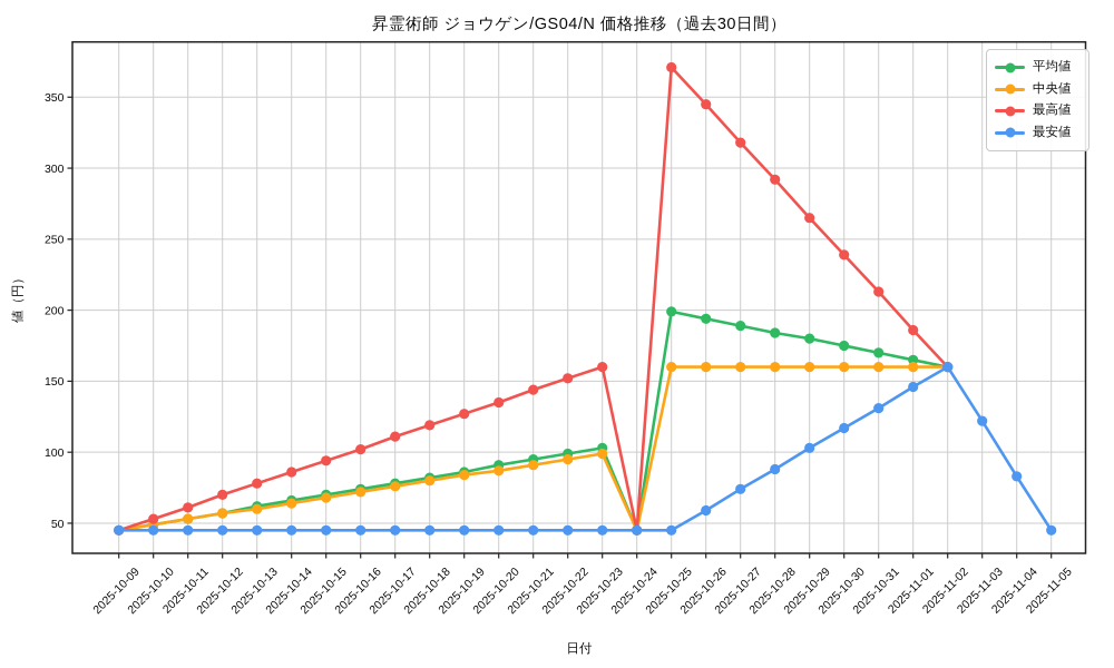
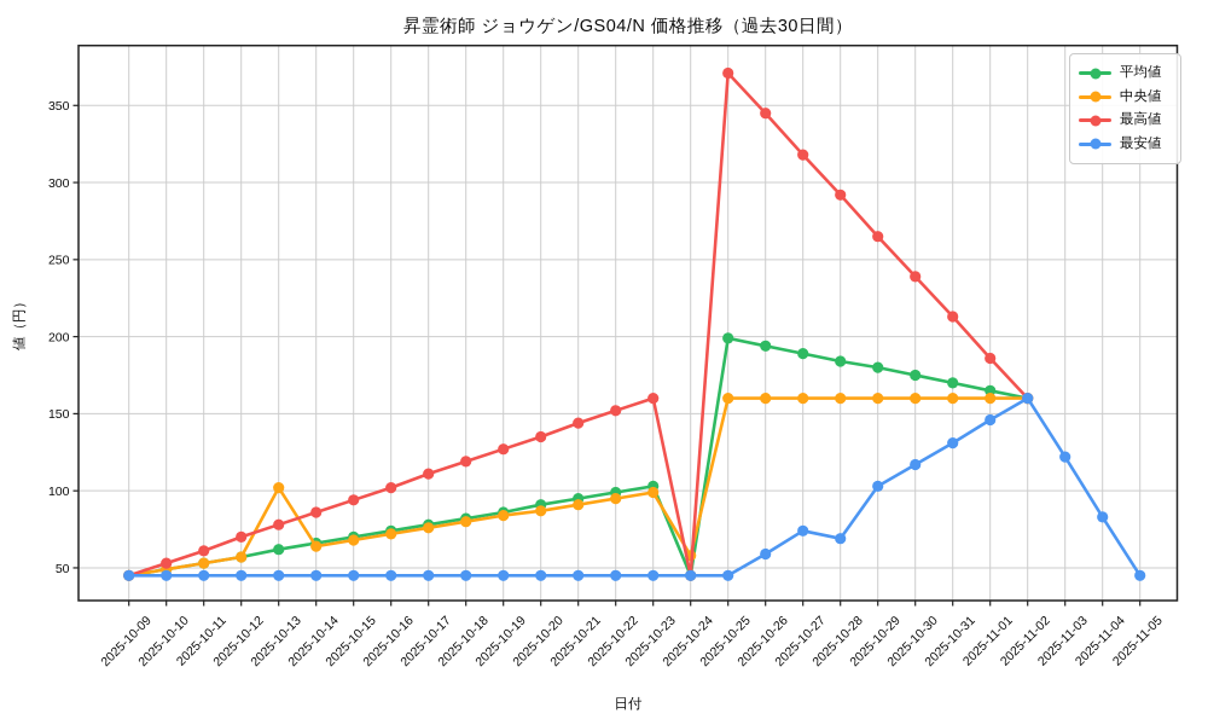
中央値/2025-10-13: 60 -> 102
中央値/2025-10-24: 45 -> 58
最安値/2025-10-28: 88 -> 69
